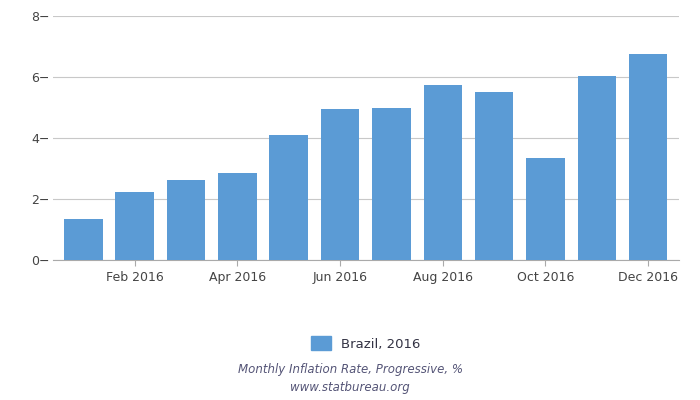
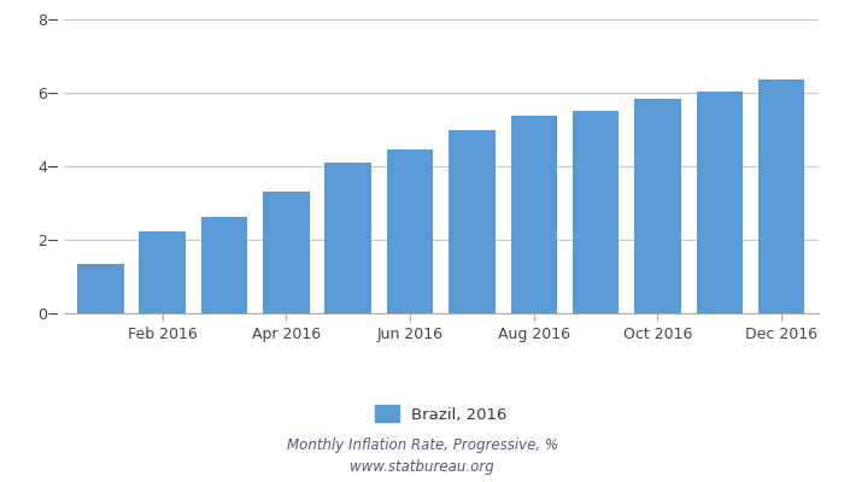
Apr 2016: 2.85- -> 3.30-
Jun 2016: 4.95- -> 4.46-
Aug 2016: 5.75- -> 5.37-
Oct 2016: 3.35- -> 5.82-
Dec 2016: 6.75- -> 6.35-
